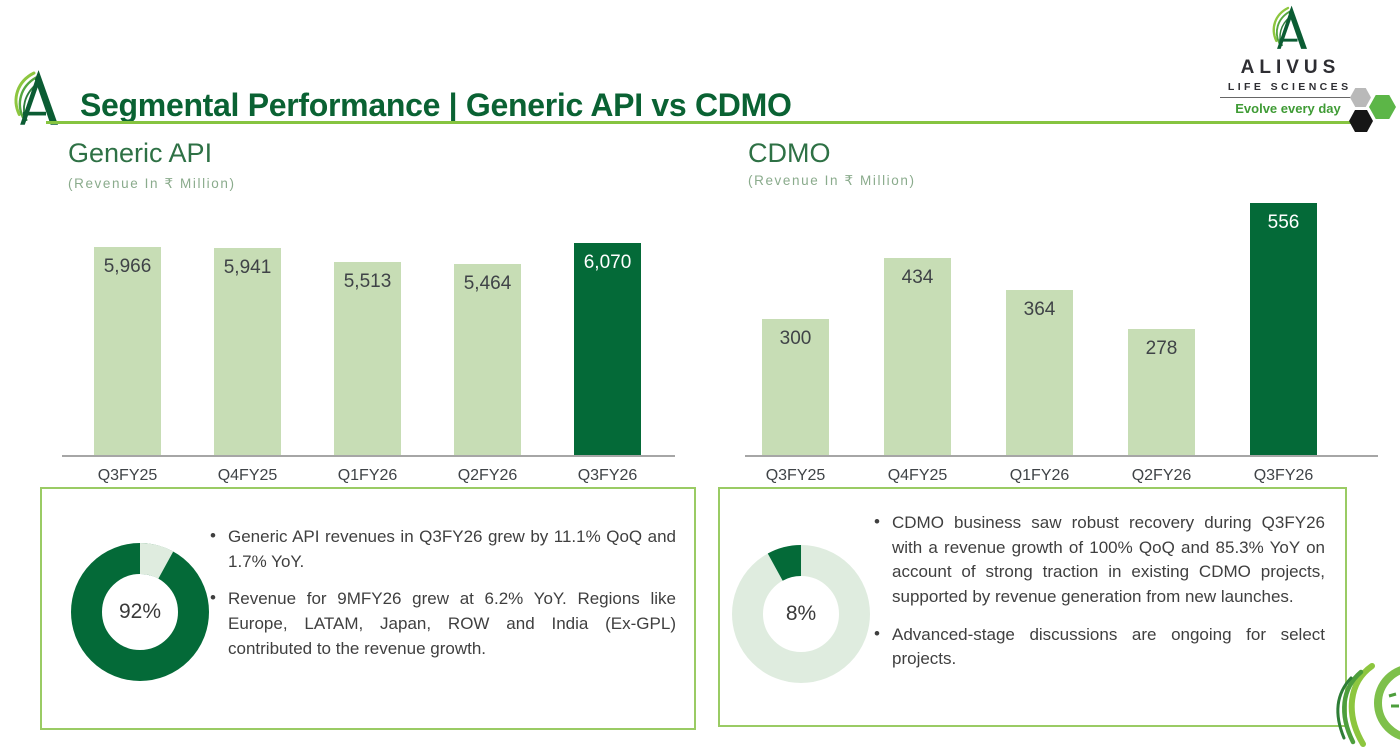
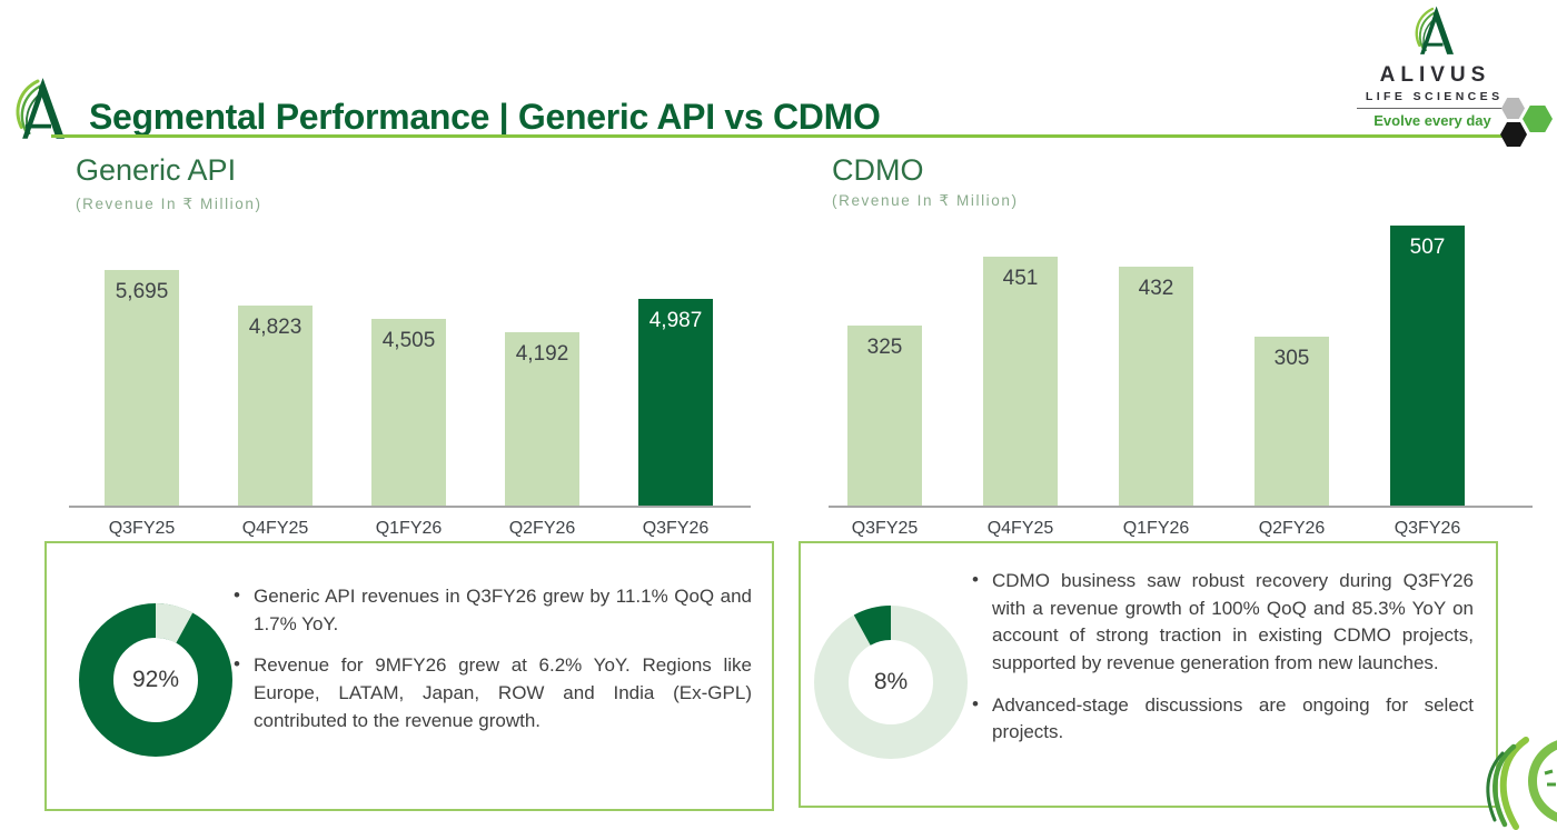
Generic API/Q3FY25: 5,966 -> 5,695
Generic API/Q4FY25: 5,941 -> 4,823
Generic API/Q1FY26: 5,513 -> 4,505
Generic API/Q2FY26: 5,464 -> 4,192
Generic API/Q3FY26: 6,070 -> 4,987
CDMO/Q3FY25: 300 -> 325
CDMO/Q4FY25: 434 -> 451
CDMO/Q1FY26: 364 -> 432
CDMO/Q2FY26: 278 -> 305
CDMO/Q3FY26: 556 -> 507
